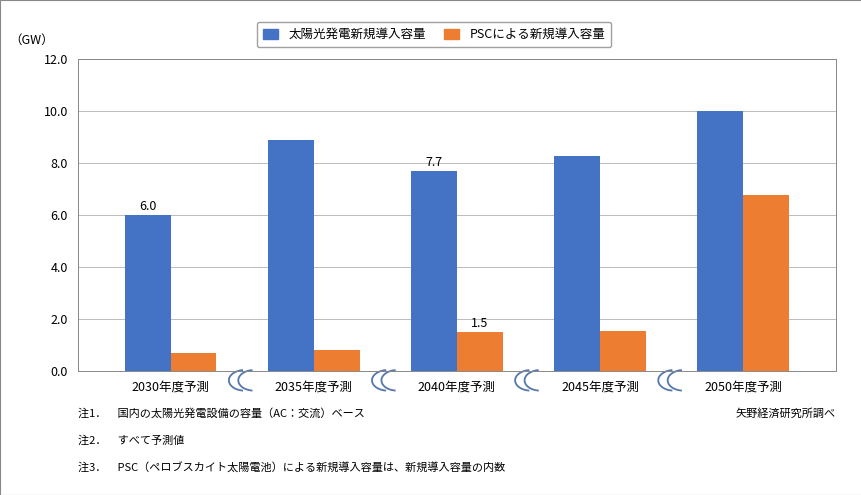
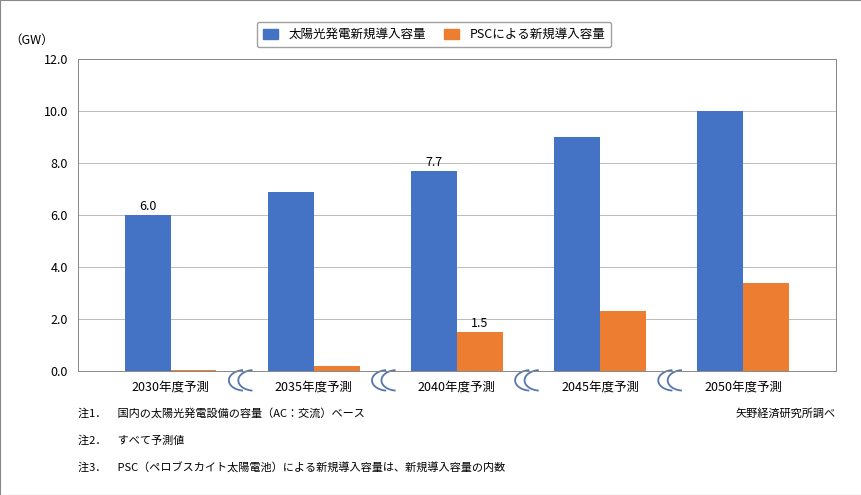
PSCによる新規導入容量/2030年度予測: 0.70 -> 0.05
太陽光発電新規導入容量/2035年度予測: 8.9 -> 6.9
PSCによる新規導入容量/2035年度予測: 0.80 -> 0.20
太陽光発電新規導入容量/2045年度予測: 8.3 -> 9.0
PSCによる新規導入容量/2045年度予測: 1.55 -> 2.30
PSCによる新規導入容量/2050年度予測: 6.80 -> 3.40
